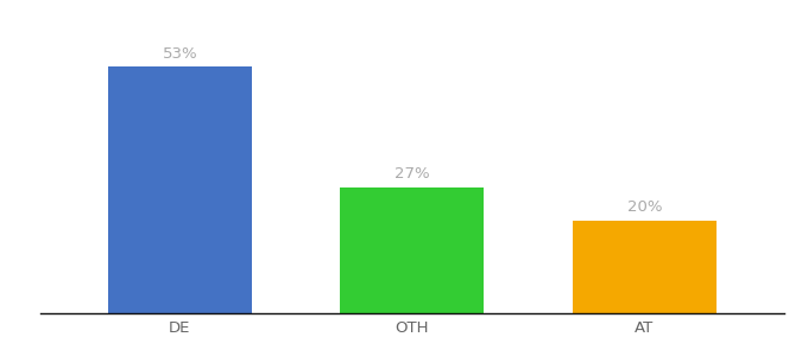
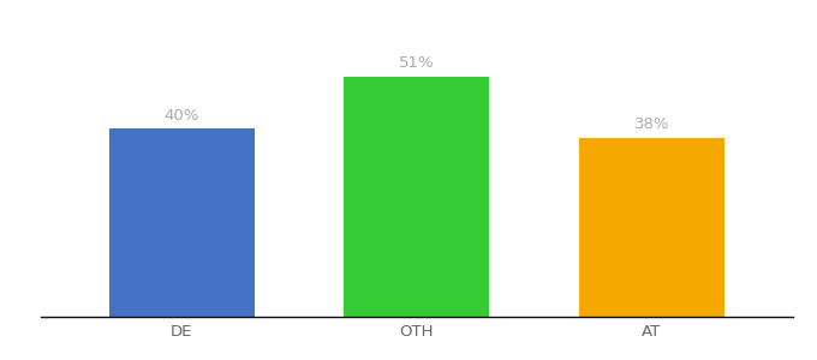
DE: 53% -> 40%
OTH: 27% -> 51%
AT: 20% -> 38%
